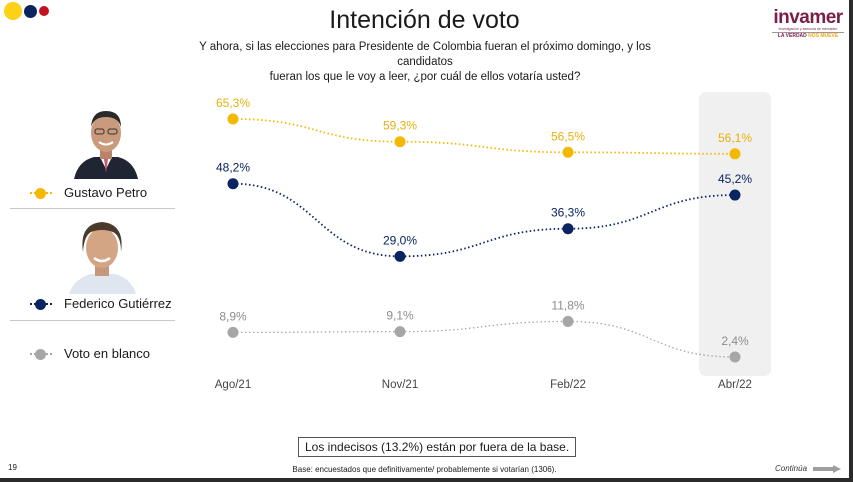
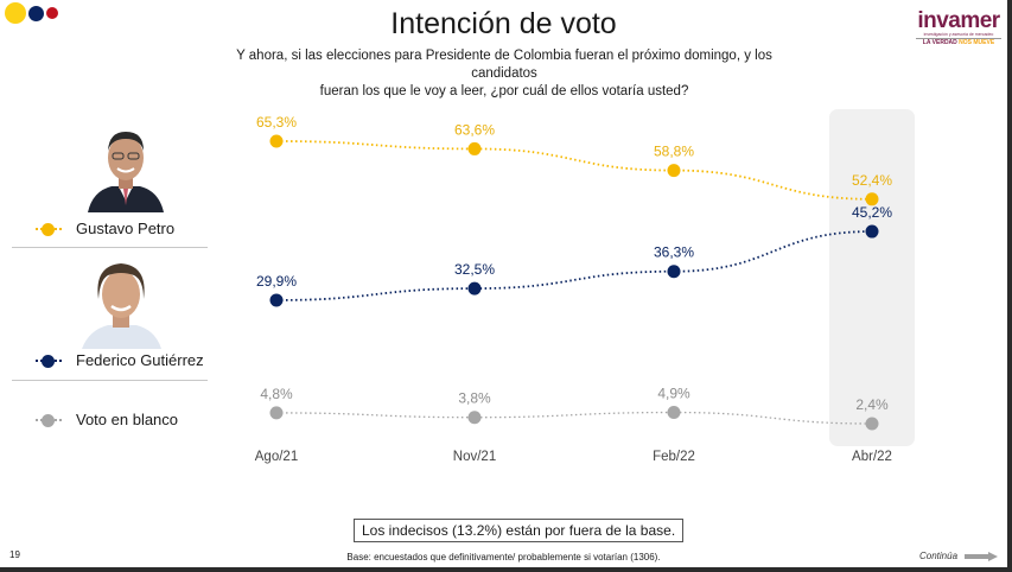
Federico Gutiérrez/Ago/21: 48,2% -> 29,9%
Voto en blanco/Ago/21: 8,9% -> 4,8%
Gustavo Petro/Nov/21: 59,3% -> 63,6%
Federico Gutiérrez/Nov/21: 29,0% -> 32,5%
Voto en blanco/Nov/21: 9,1% -> 3,8%
Gustavo Petro/Feb/22: 56,5% -> 58,8%
Voto en blanco/Feb/22: 11,8% -> 4,9%
Gustavo Petro/Abr/22: 56,1% -> 52,4%
